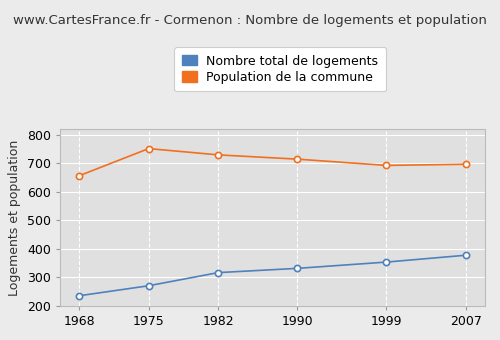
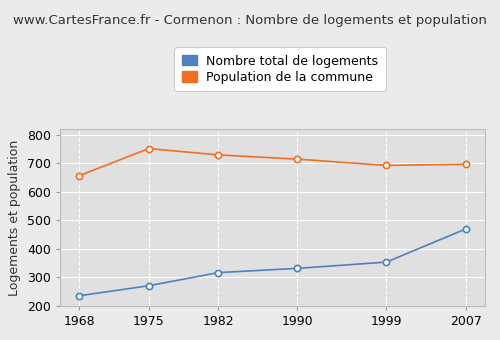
Nombre total de logements/2007: 378 -> 470
